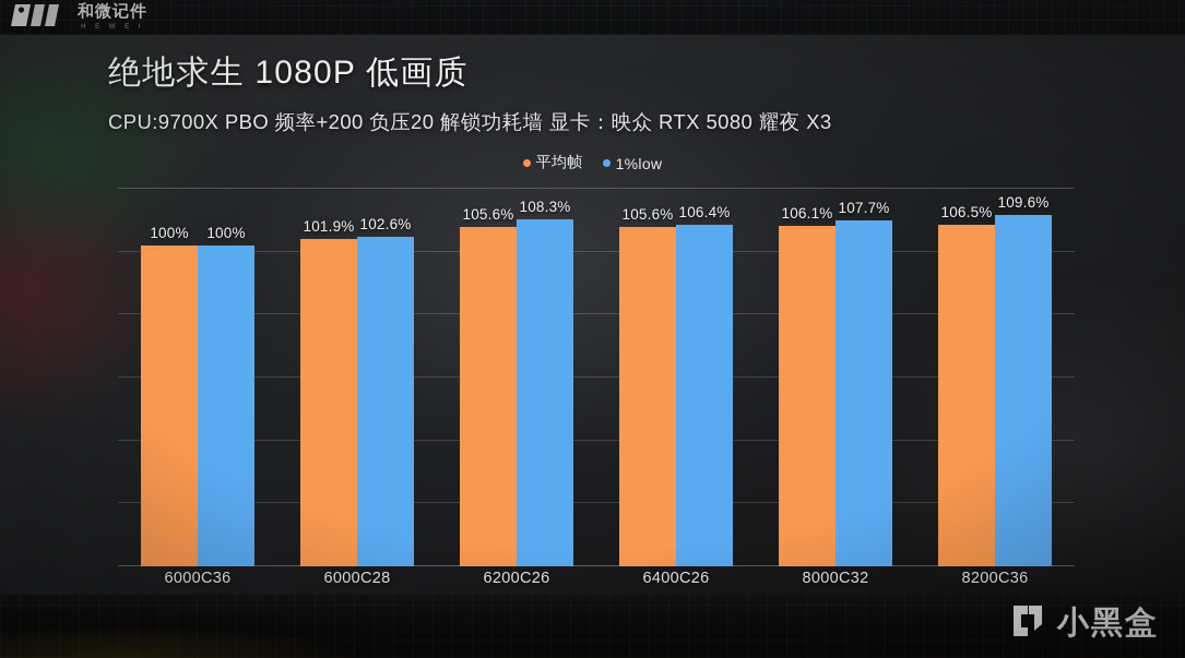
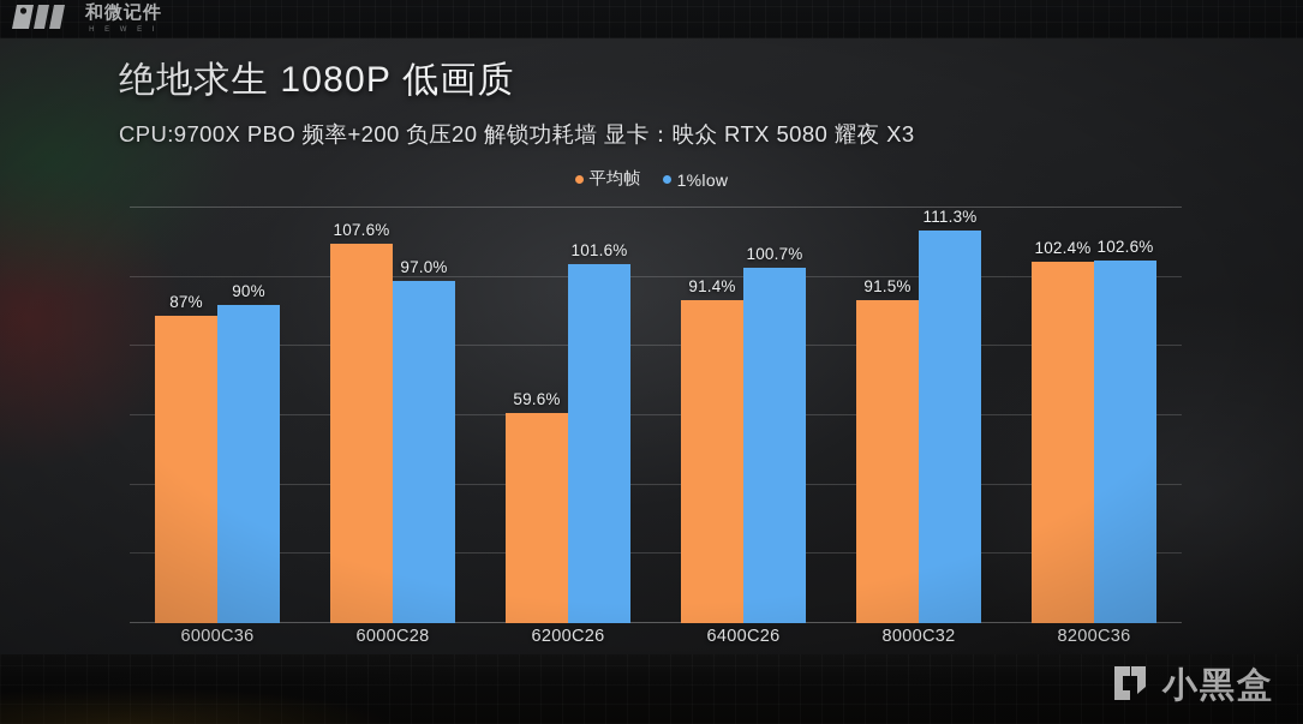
平均帧/6000C36: 100% -> 87%
1%low/6000C36: 100% -> 90%
平均帧/6000C28: 101.9% -> 107.6%
1%low/6000C28: 102.6% -> 97.0%
平均帧/6200C26: 105.6% -> 59.6%
1%low/6200C26: 108.3% -> 101.6%
平均帧/6400C26: 105.6% -> 91.4%
1%low/6400C26: 106.4% -> 100.7%
平均帧/8000C32: 106.1% -> 91.5%
1%low/8000C32: 107.7% -> 111.3%
平均帧/8200C36: 106.5% -> 102.4%
1%low/8200C36: 109.6% -> 102.6%
